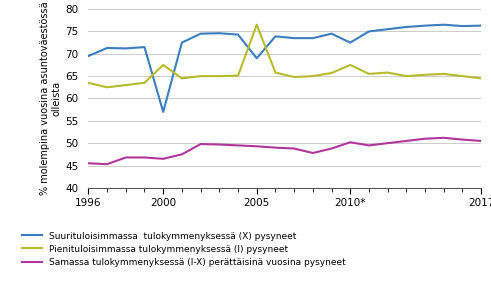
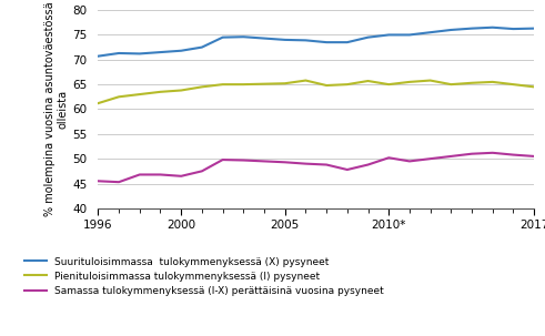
Suurituloisimmassa tulokymmenyksessä (X) pysyneet/1996: 69.5 -> 70.7
Pienituloisimmassa tulokymmenyksessä (I) pysyneet/1996: 63.5 -> 61.2
Suurituloisimmassa tulokymmenyksessä (X) pysyneet/2000: 57.0 -> 71.8
Pienituloisimmassa tulokymmenyksessä (I) pysyneet/2000: 67.5 -> 63.8
Suurituloisimmassa tulokymmenyksessä (X) pysyneet/2005: 69.0 -> 74.0
Pienituloisimmassa tulokymmenyksessä (I) pysyneet/2005: 76.5 -> 65.2
Suurituloisimmassa tulokymmenyksessä (X) pysyneet/2010*: 72.5 -> 75.0
Pienituloisimmassa tulokymmenyksessä (I) pysyneet/2010*: 67.5 -> 65.0
